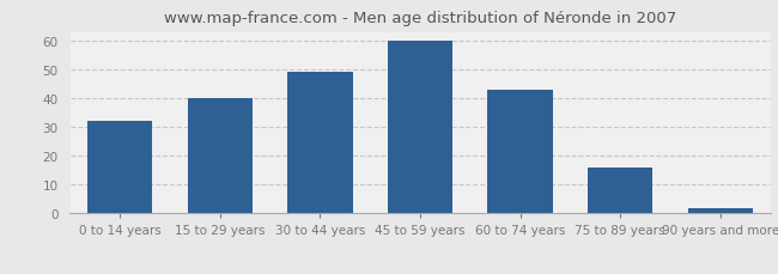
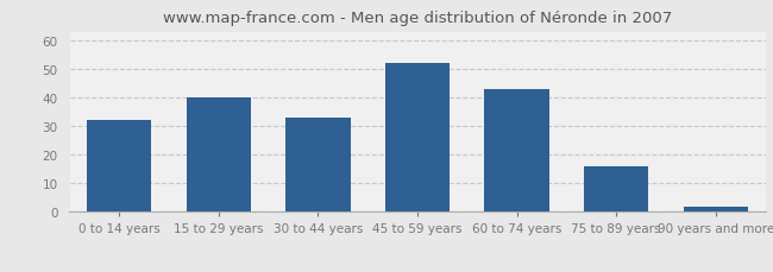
30 to 44 years: 49 -> 33
45 to 59 years: 60 -> 52
